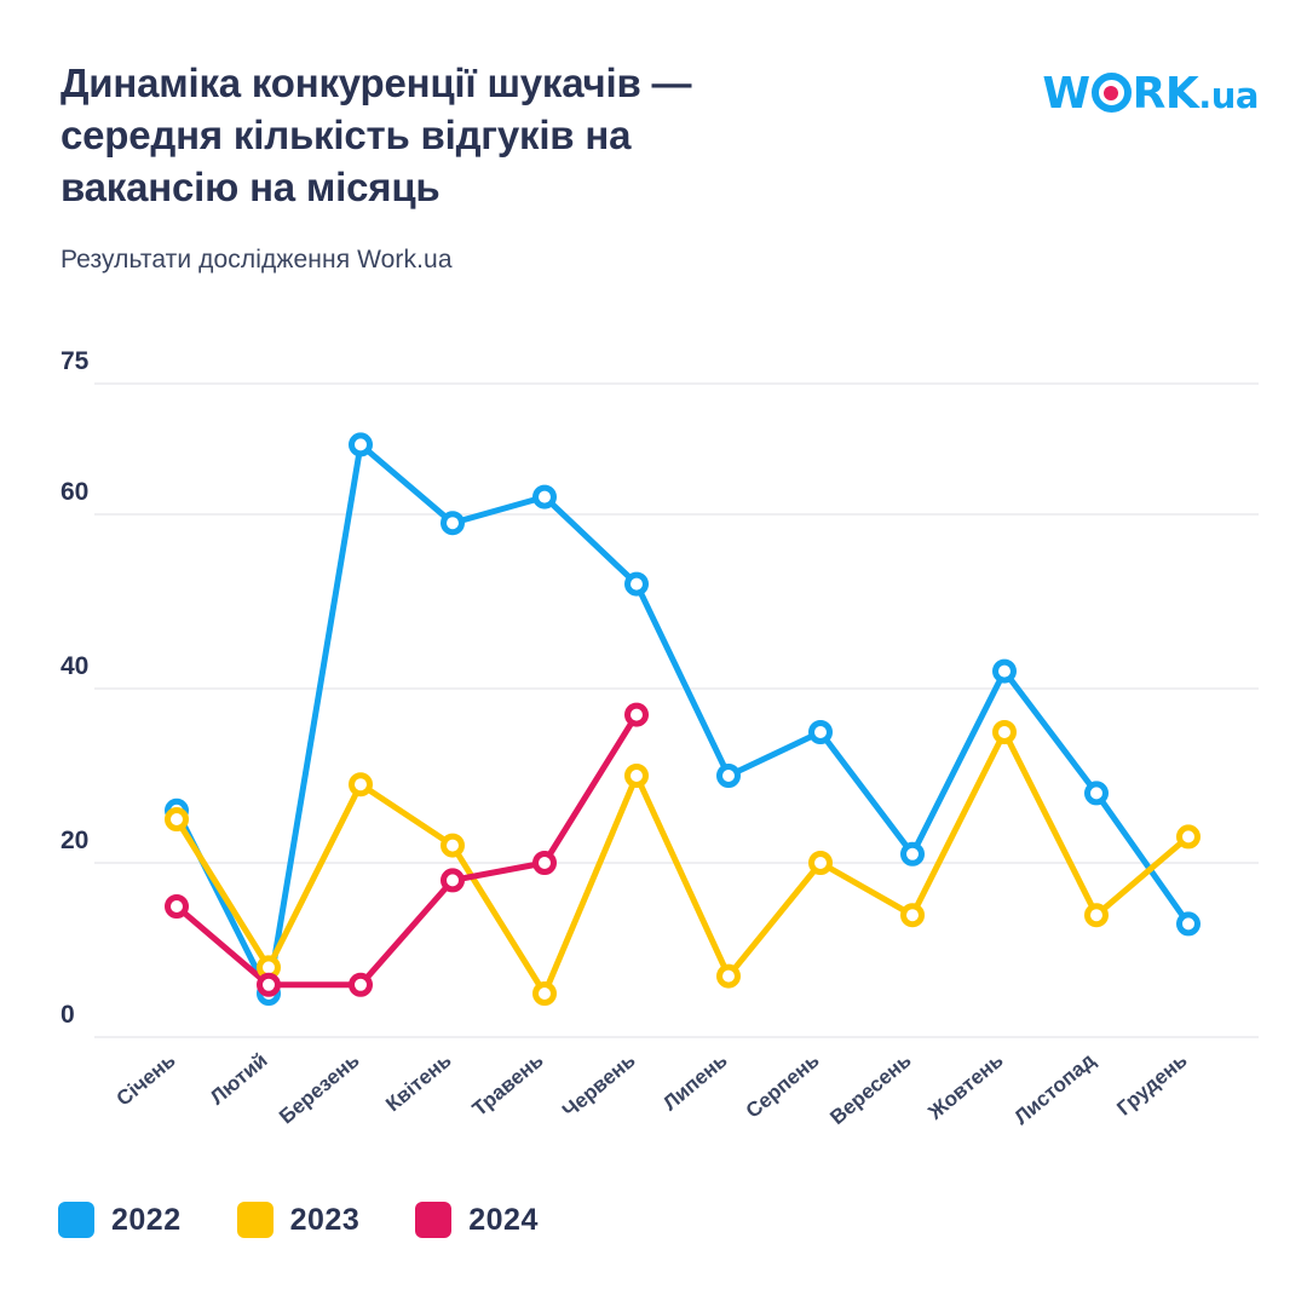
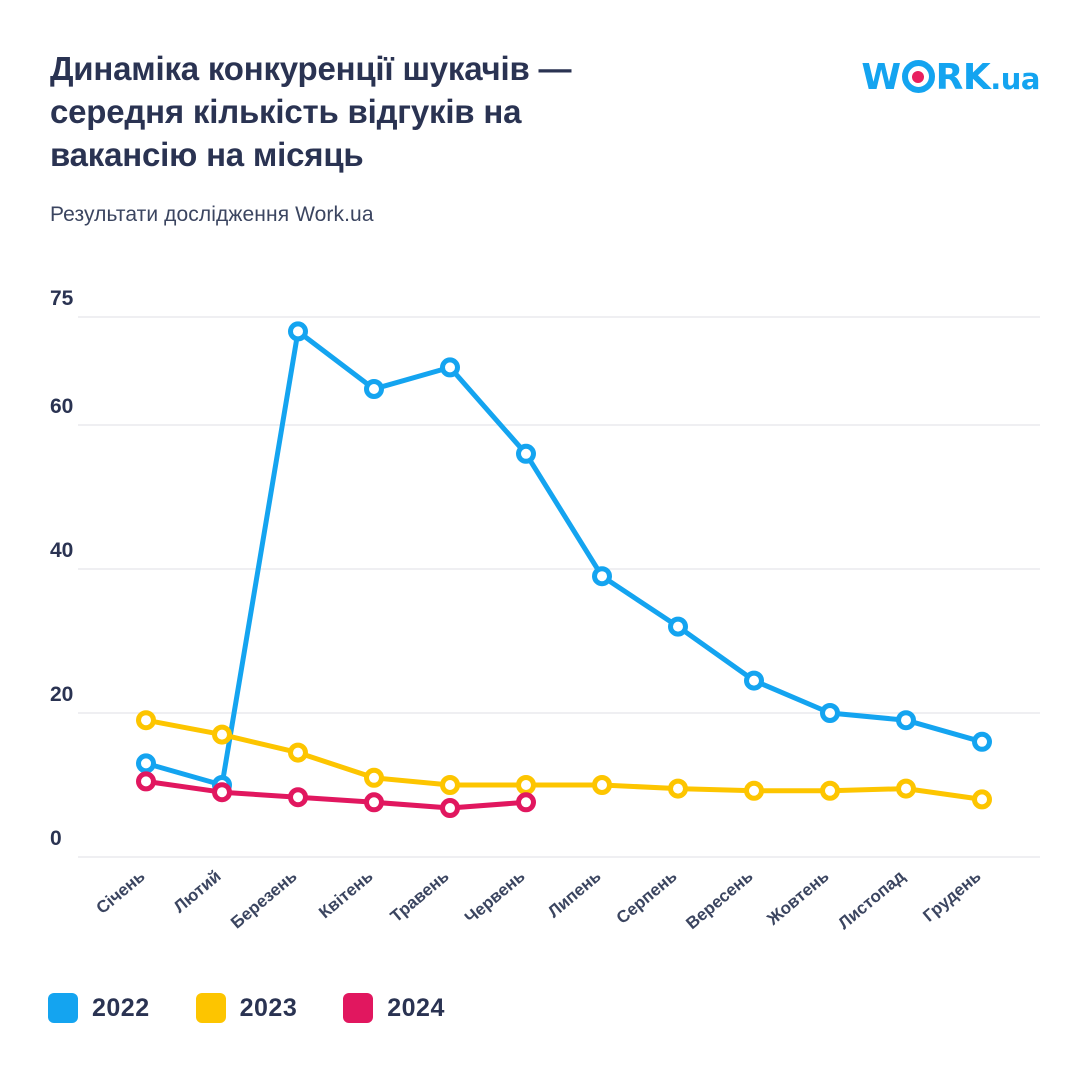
2022/Січень: 26 -> 13
2023/Січень: 25 -> 19
2024/Січень: 15 -> 10
2022/Лютий: 5 -> 10
2023/Лютий: 8 -> 17
2024/Лютий: 6 -> 9
2022/Березень: 68 -> 73
2023/Березень: 29 -> 14
2024/Березень: 6 -> 8
2022/Квітень: 59 -> 65
2023/Квітень: 22 -> 11
2024/Квітень: 18 -> 8
2022/Травень: 62 -> 68
2023/Травень: 5 -> 10
2024/Травень: 20 -> 7
2022/Червень: 52 -> 56
2023/Червень: 30 -> 10
2024/Червень: 37 -> 8
2022/Липень: 30 -> 39
2023/Липень: 7 -> 10
2022/Серпень: 35 -> 32
2023/Серпень: 20 -> 10
2022/Вересень: 21 -> 24
2023/Вересень: 14 -> 9
2022/Жовтень: 42 -> 20
2023/Жовтень: 35 -> 9
2022/Листопад: 28 -> 19
2023/Листопад: 14 -> 10
2022/Грудень: 13 -> 16
2023/Грудень: 23 -> 8
